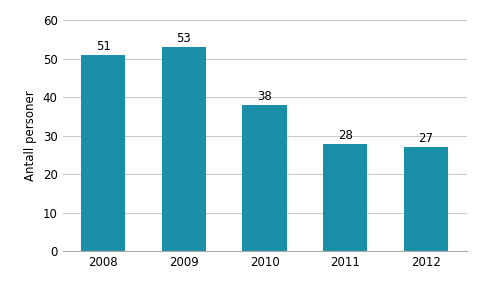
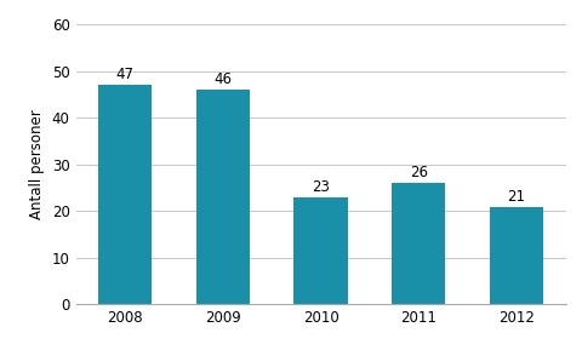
2008: 51 -> 47
2009: 53 -> 46
2010: 38 -> 23
2011: 28 -> 26
2012: 27 -> 21
